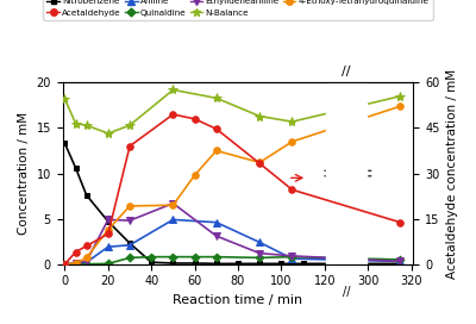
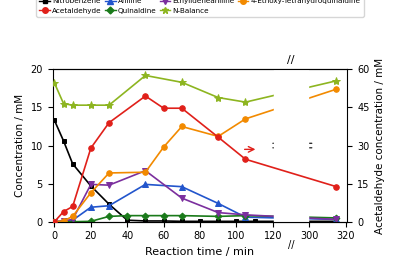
Acetaldehyde/20: 10.0 -> 29.0
N-Balance/20: 14.4 -> 15.3
Acetaldehyde/60: 48.0 -> 44.7
